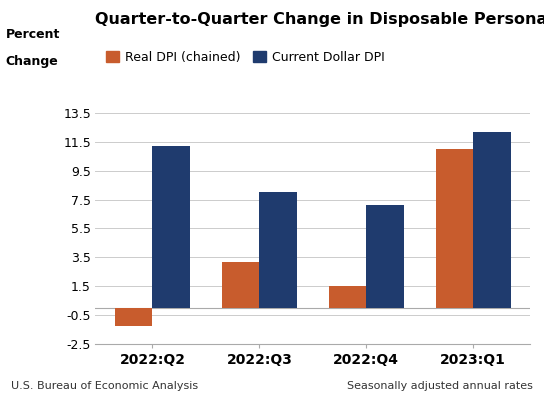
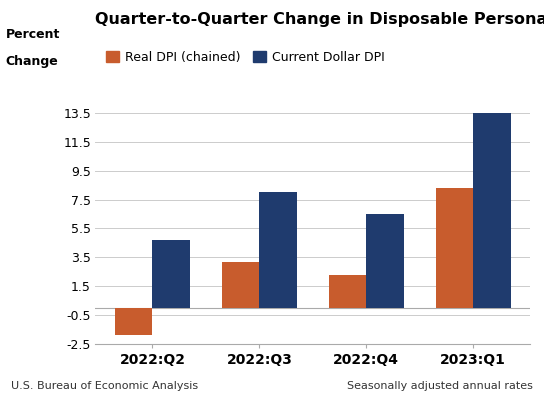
Real DPI (chained)/2022:Q2: -1.3 -> -1.9
Current Dollar DPI/2022:Q2: 11.2 -> 4.7
Real DPI (chained)/2022:Q4: 1.5 -> 2.3
Current Dollar DPI/2022:Q4: 7.1 -> 6.5
Real DPI (chained)/2023:Q1: 11.0 -> 8.3
Current Dollar DPI/2023:Q1: 12.2 -> 13.5
